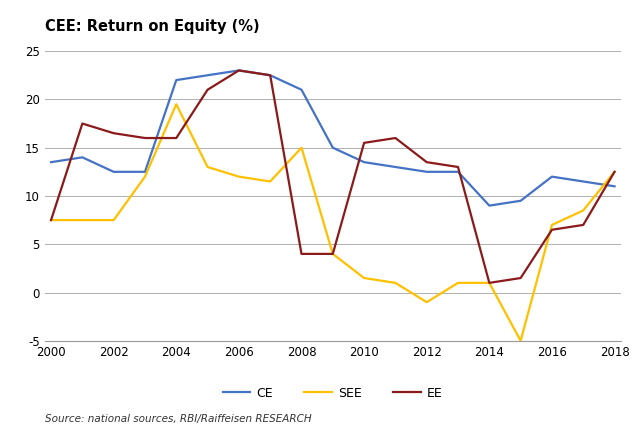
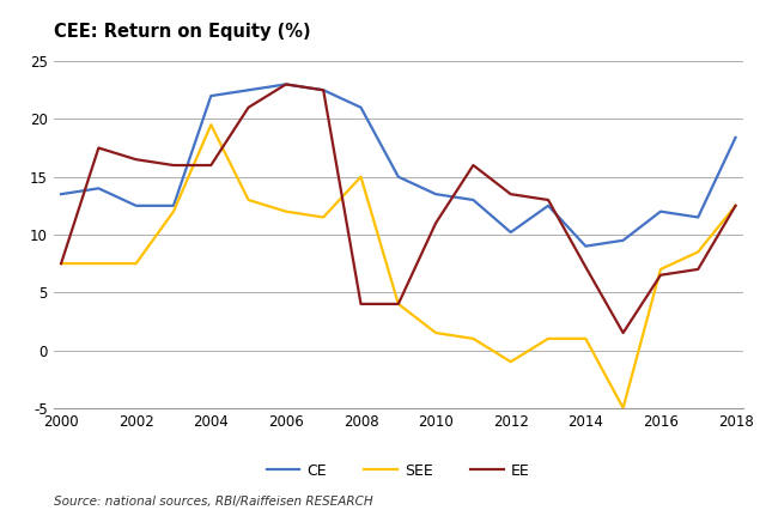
EE/2010: 15.5 -> 11.0
CE/2012: 12.5 -> 10.2
EE/2014: 1.0 -> 7.2
CE/2018: 11.0 -> 18.4
